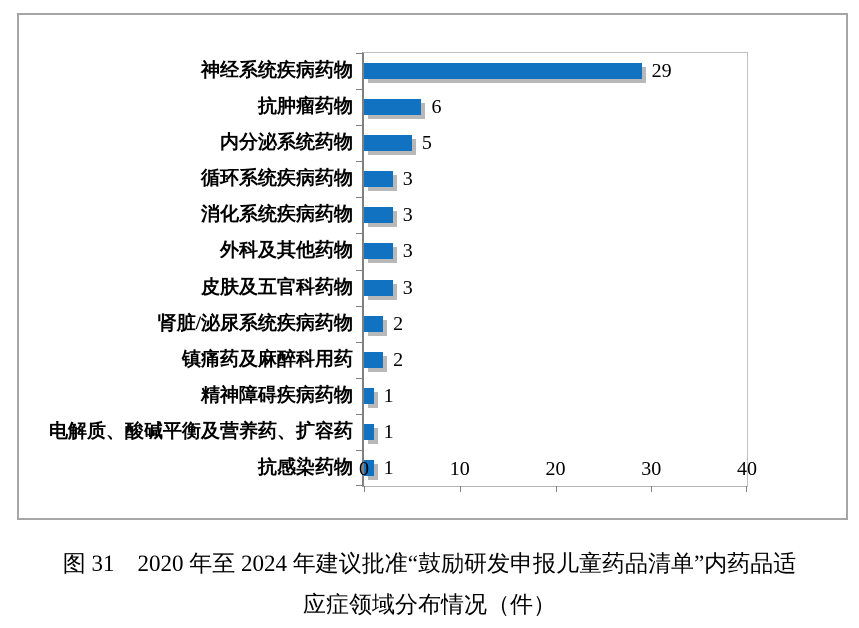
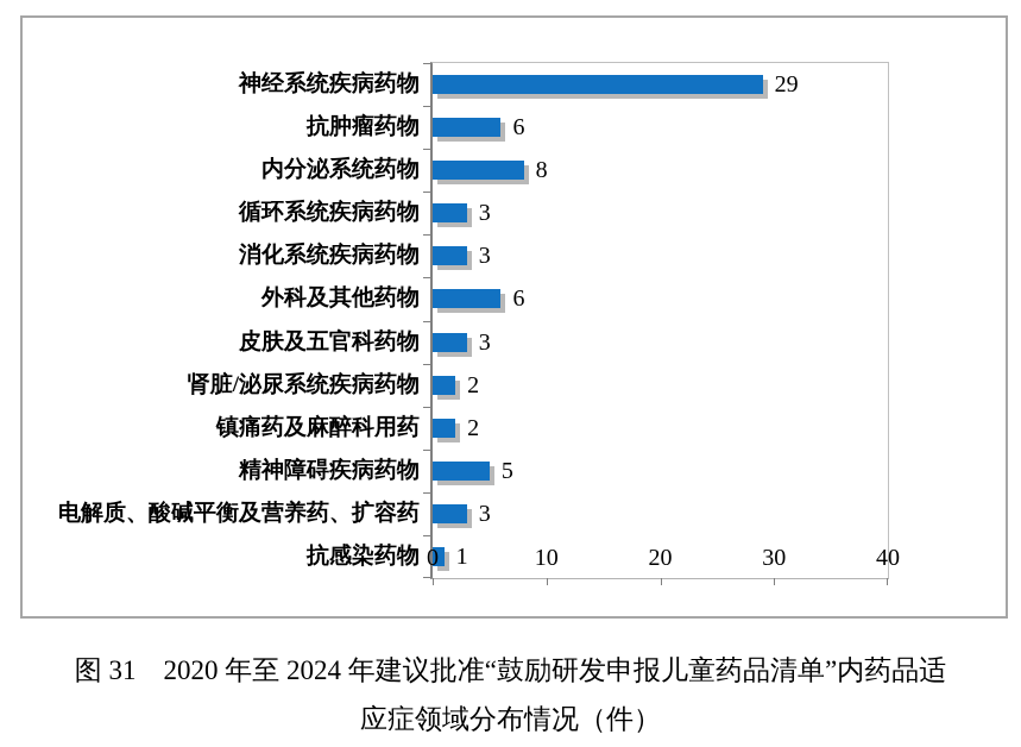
内分泌系统药物: 5 -> 8
外科及其他药物: 3 -> 6
精神障碍疾病药物: 1 -> 5
电解质、酸碱平衡及营养药、扩容药: 1 -> 3
